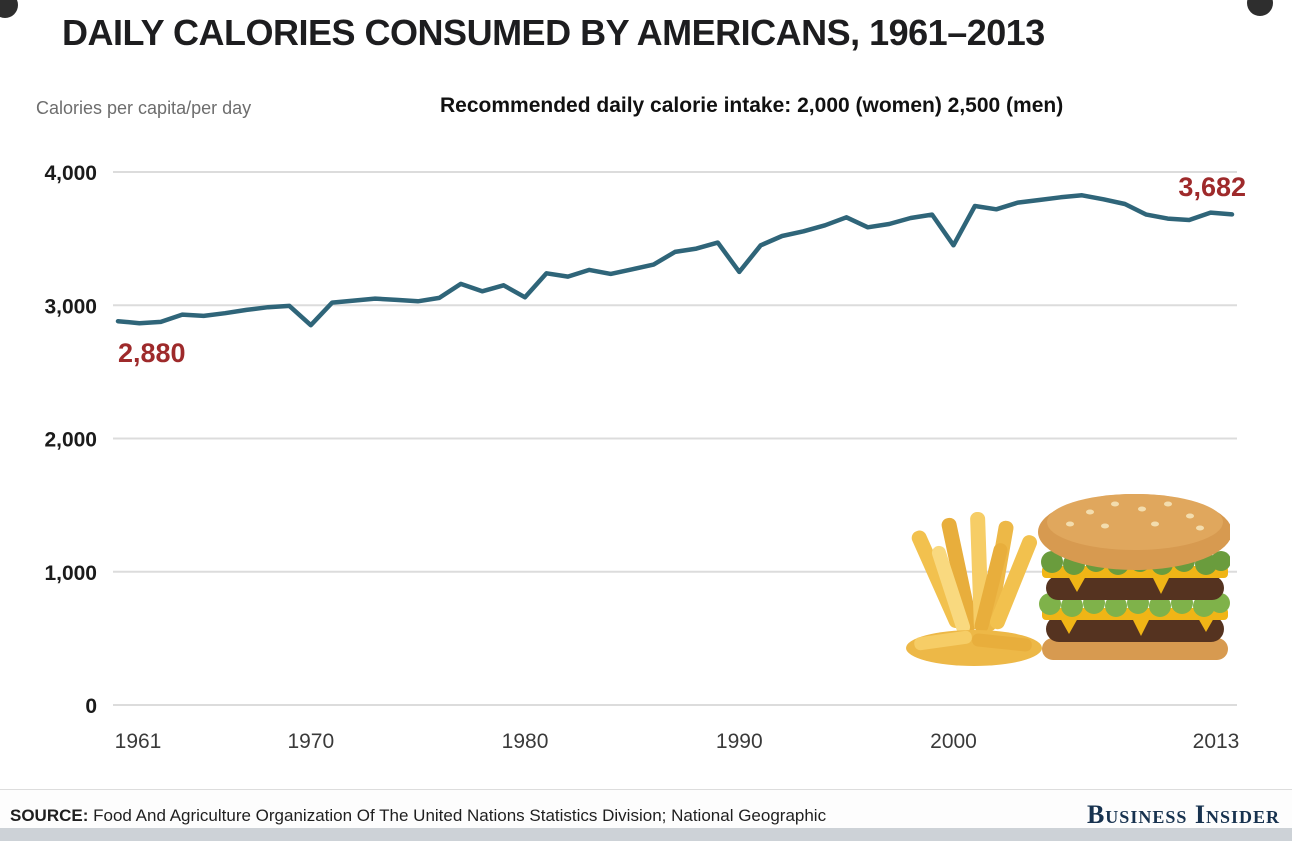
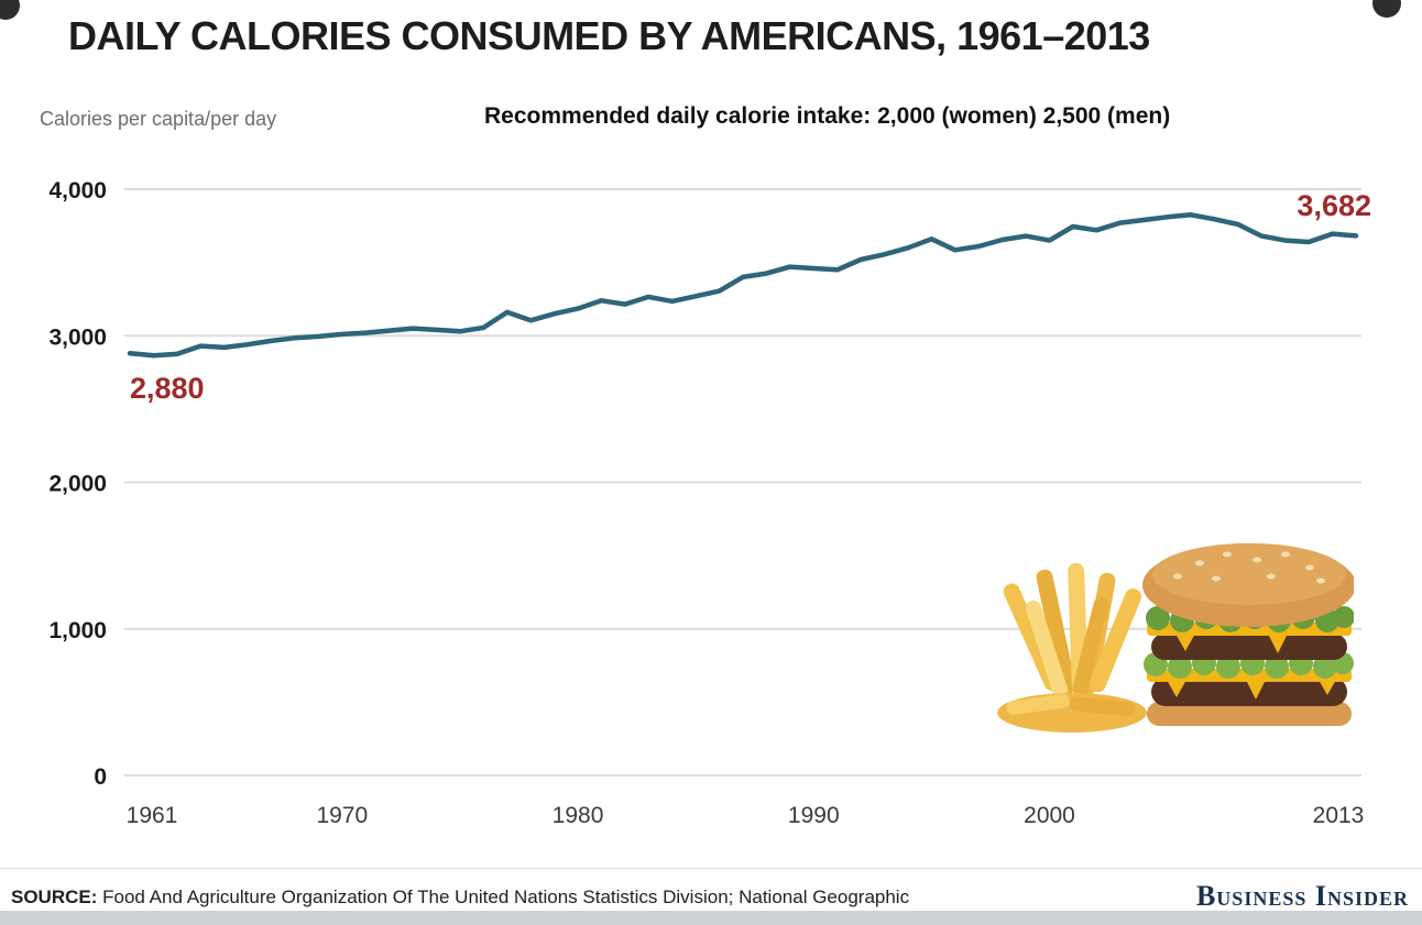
1970: 2850 -> 3010
1980: 3060 -> 3180
1990: 3250 -> 3460
2000: 3450 -> 3650
